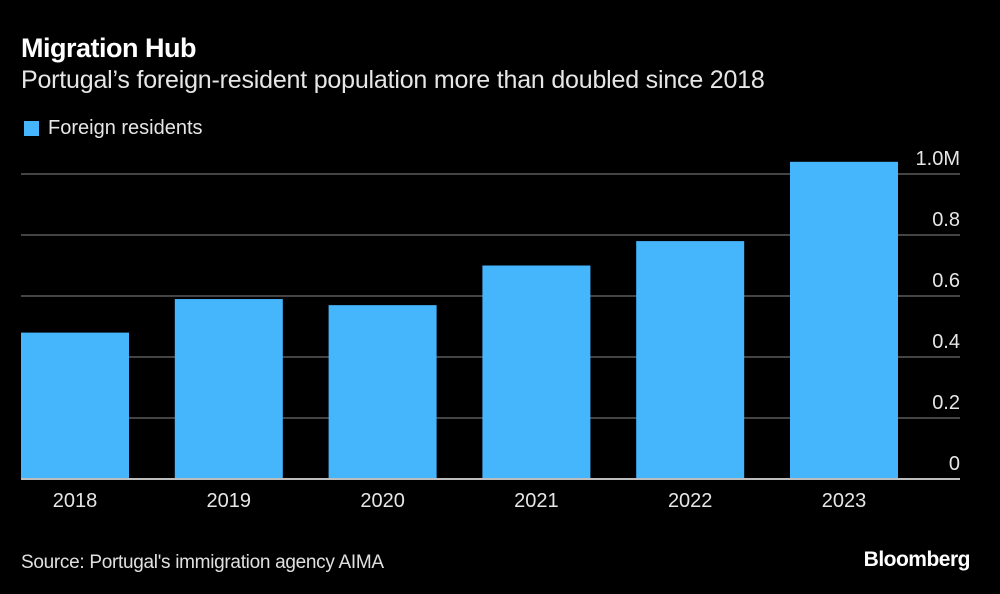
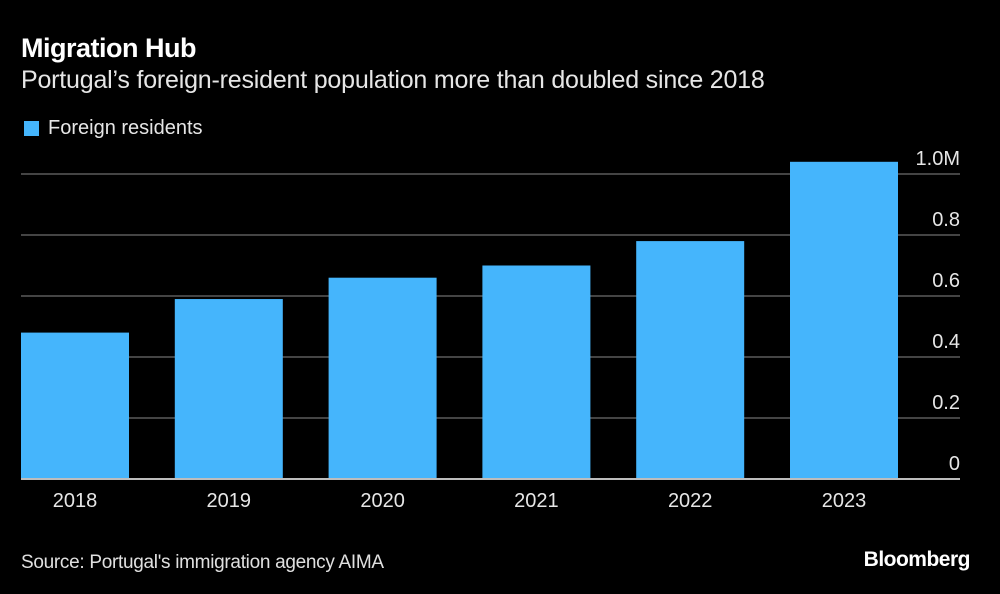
2020: 0.57M -> 0.66M
